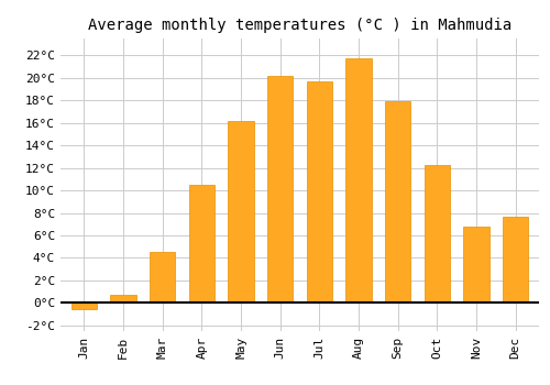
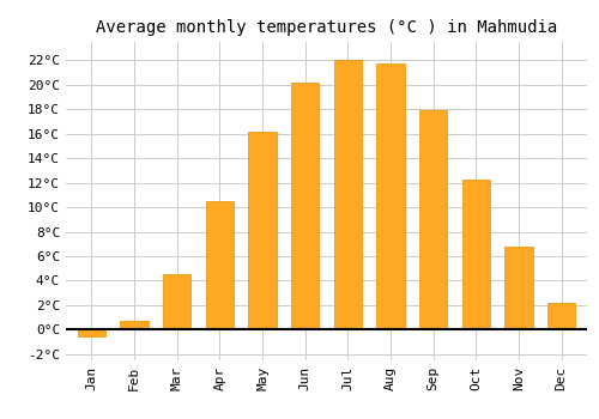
Jul: 19.7°C -> 22.0°C
Dec: 7.7°C -> 2.2°C
